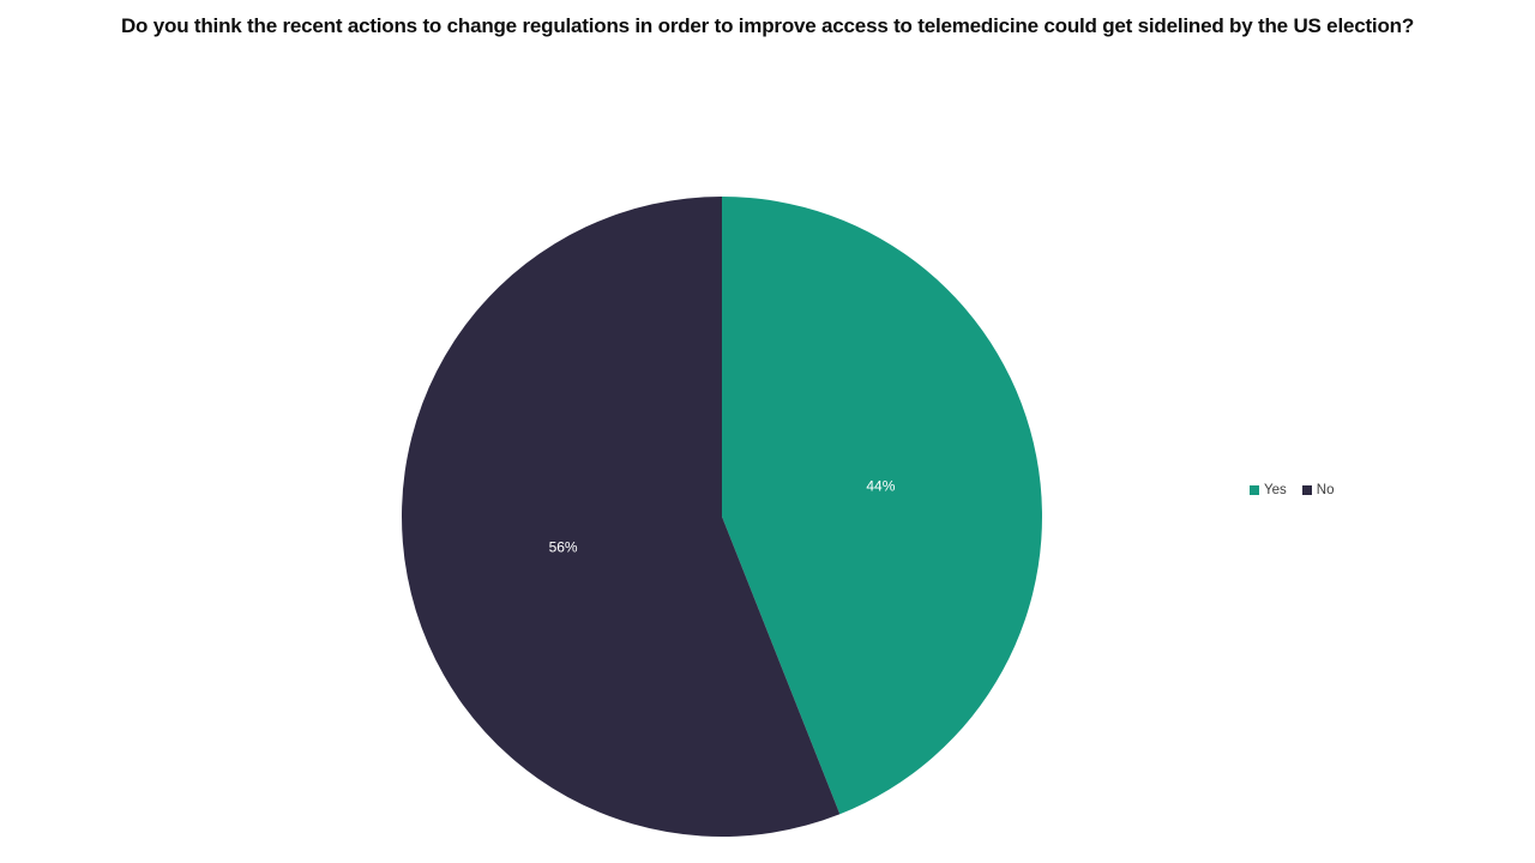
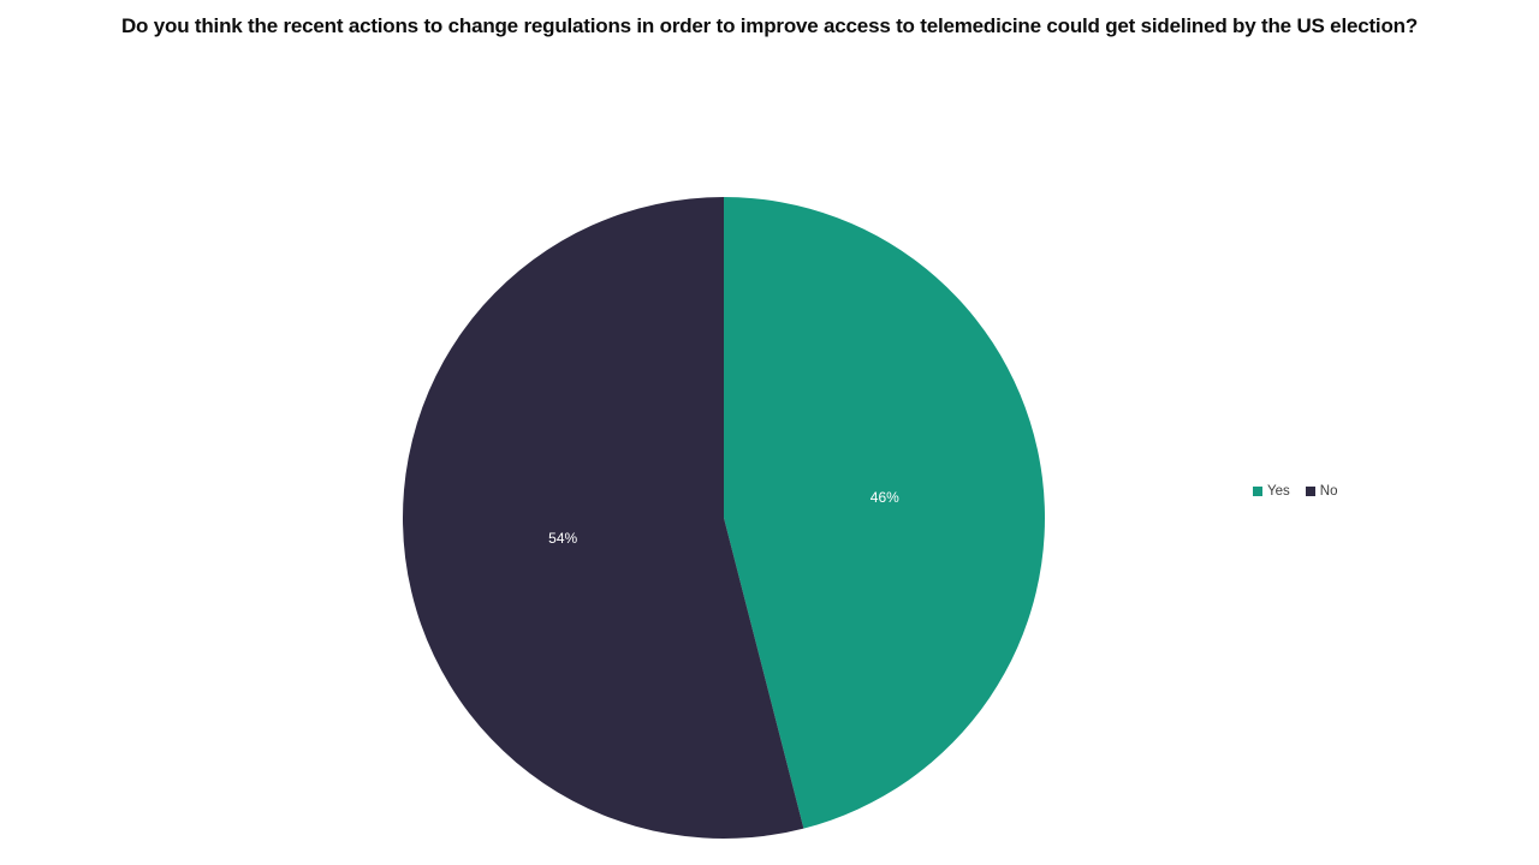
Yes: 44% -> 46%
No: 56% -> 54%
